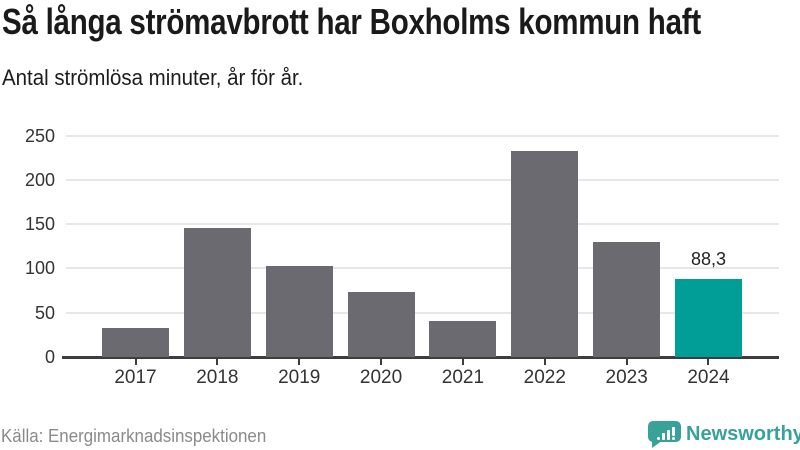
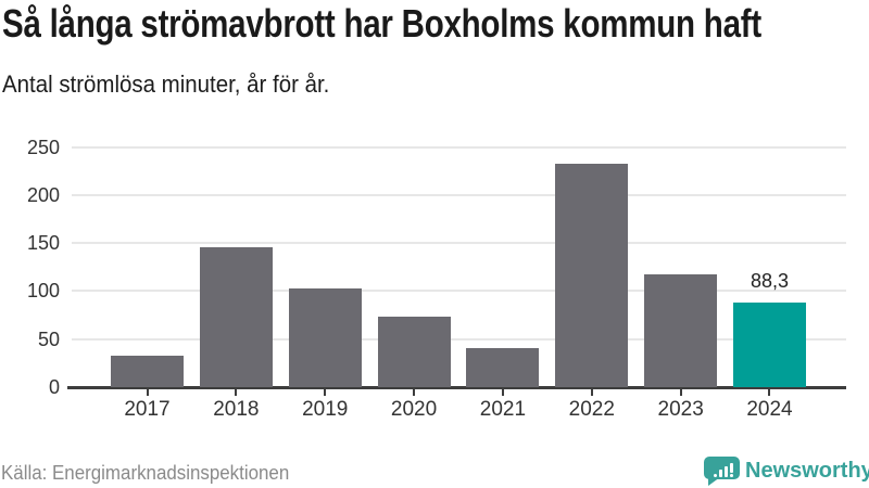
2023: 130 -> 120
